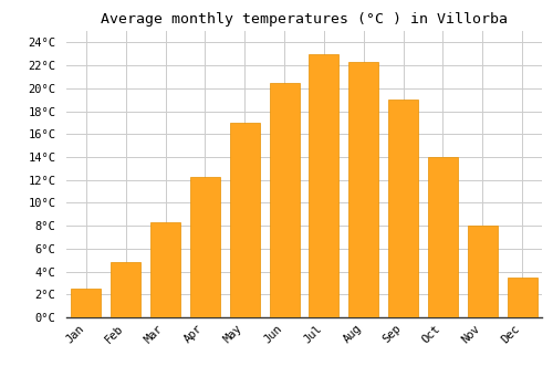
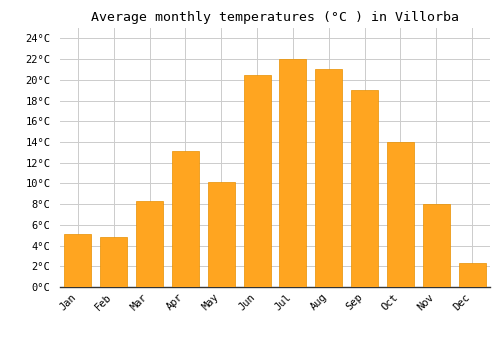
Jan: 2.5°C -> 5.1°C
Apr: 12.3°C -> 13.1°C
May: 17.0°C -> 10.1°C
Jul: 23.0°C -> 22.0°C
Aug: 22.3°C -> 21.0°C
Dec: 3.5°C -> 2.3°C
